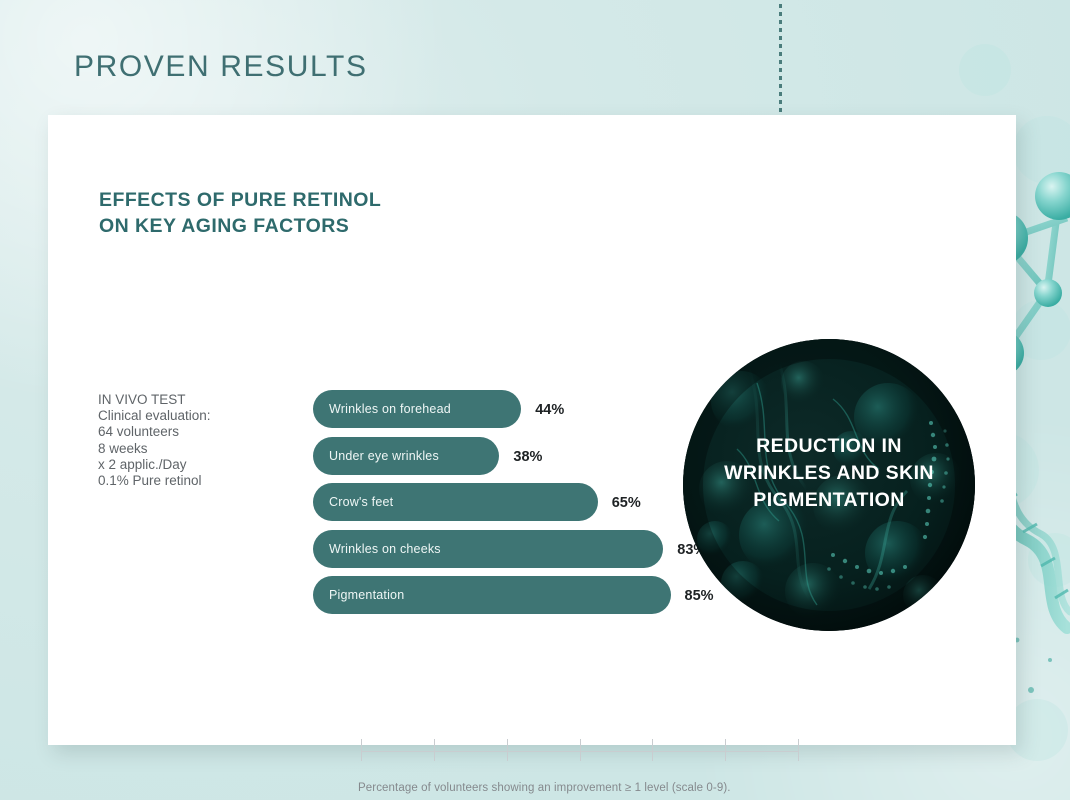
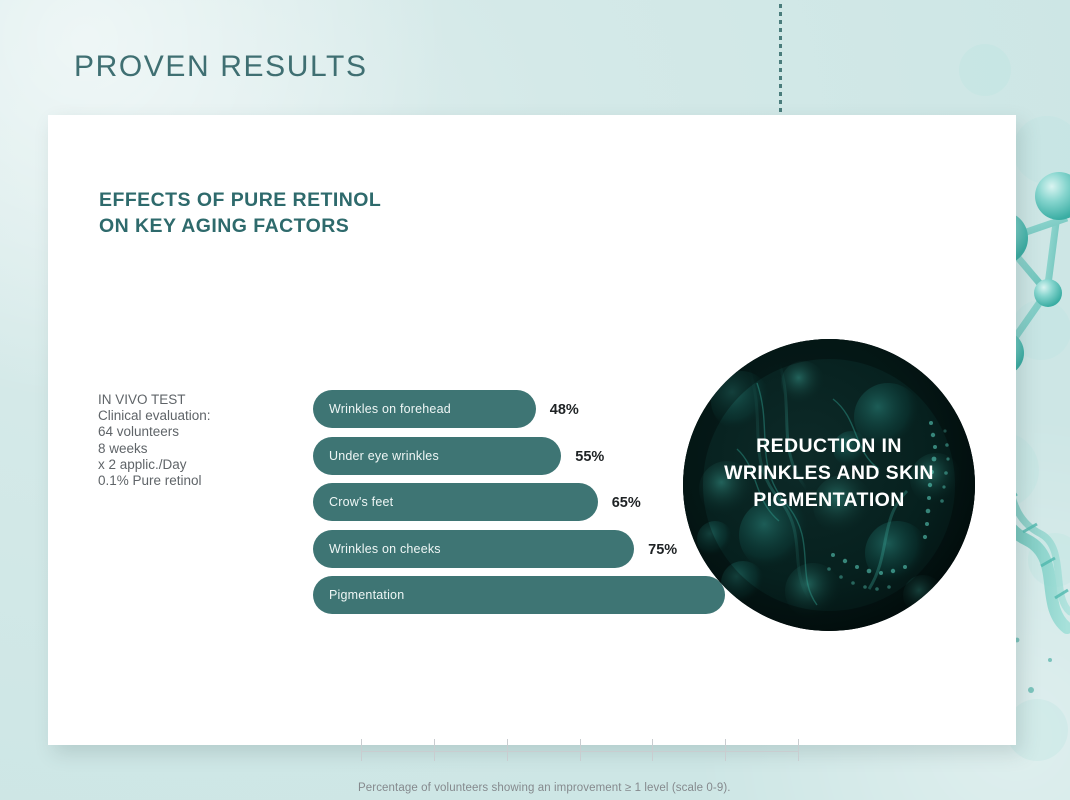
Wrinkles on forehead: 44% -> 48%
Under eye wrinkles: 38% -> 55%
Wrinkles on cheeks: 83% -> 75%
Pigmentation: 85% -> 100%
